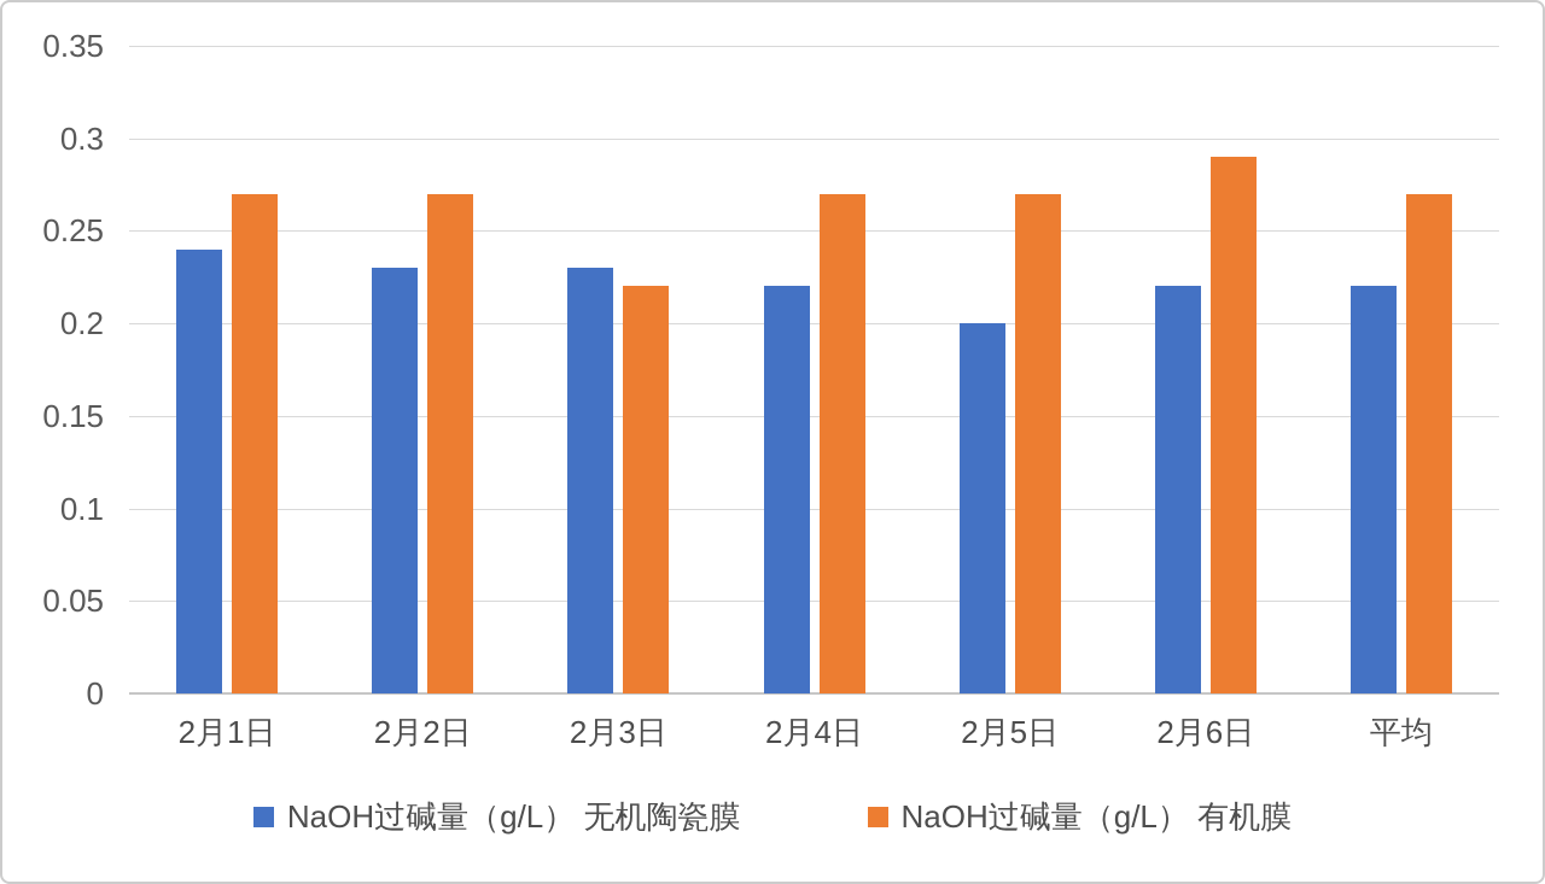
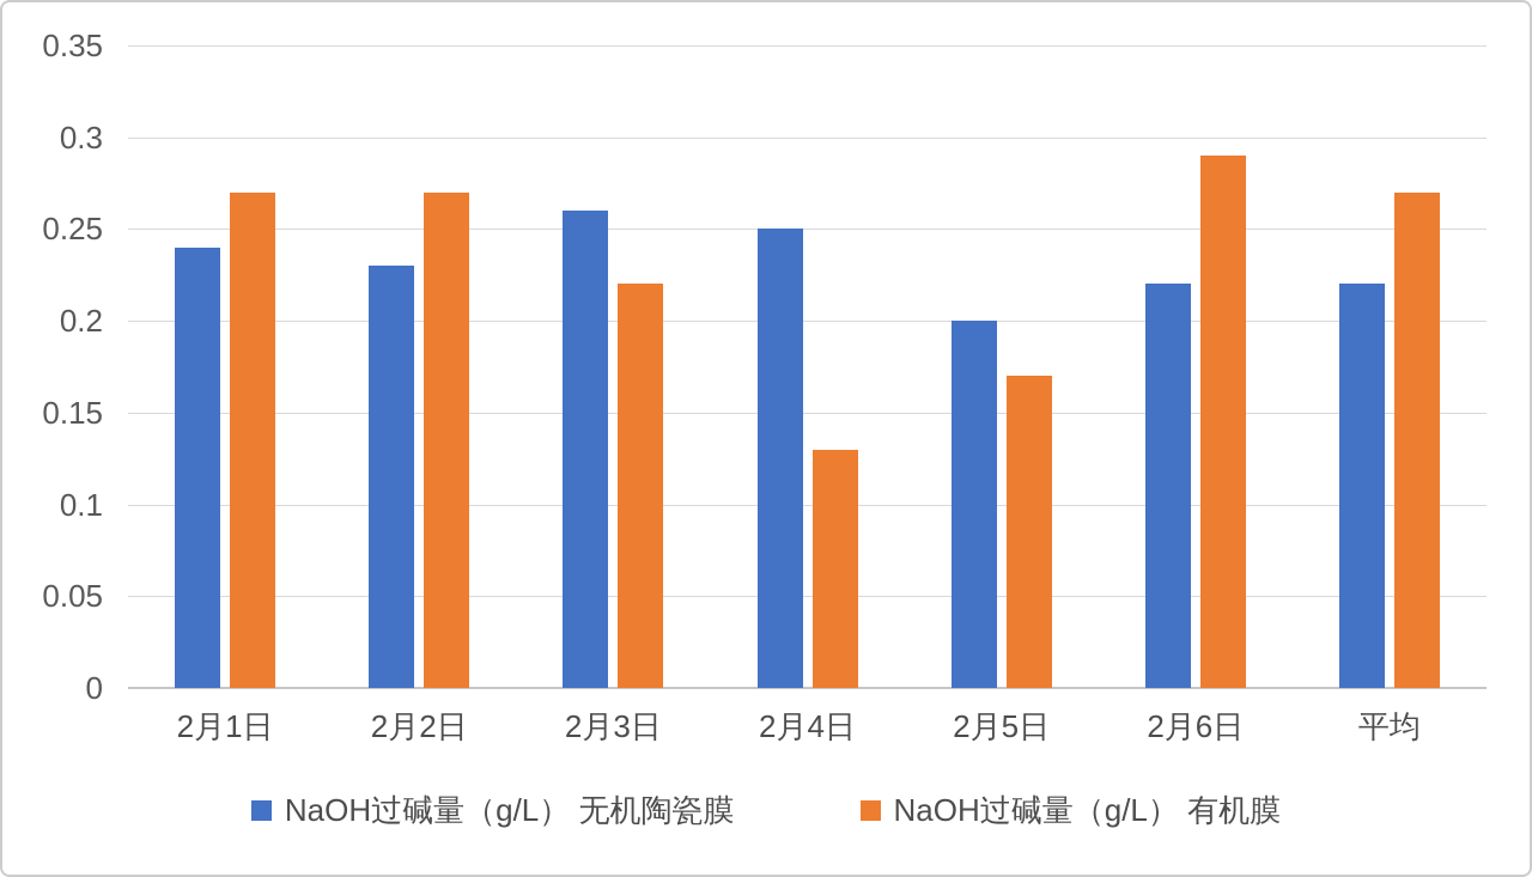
NaOH过碱量（g/L） 无机陶瓷膜/2月3日: 0.23 -> 0.26
NaOH过碱量（g/L） 无机陶瓷膜/2月4日: 0.22 -> 0.25
NaOH过碱量（g/L） 有机膜/2月4日: 0.27 -> 0.13
NaOH过碱量（g/L） 有机膜/2月5日: 0.27 -> 0.17
